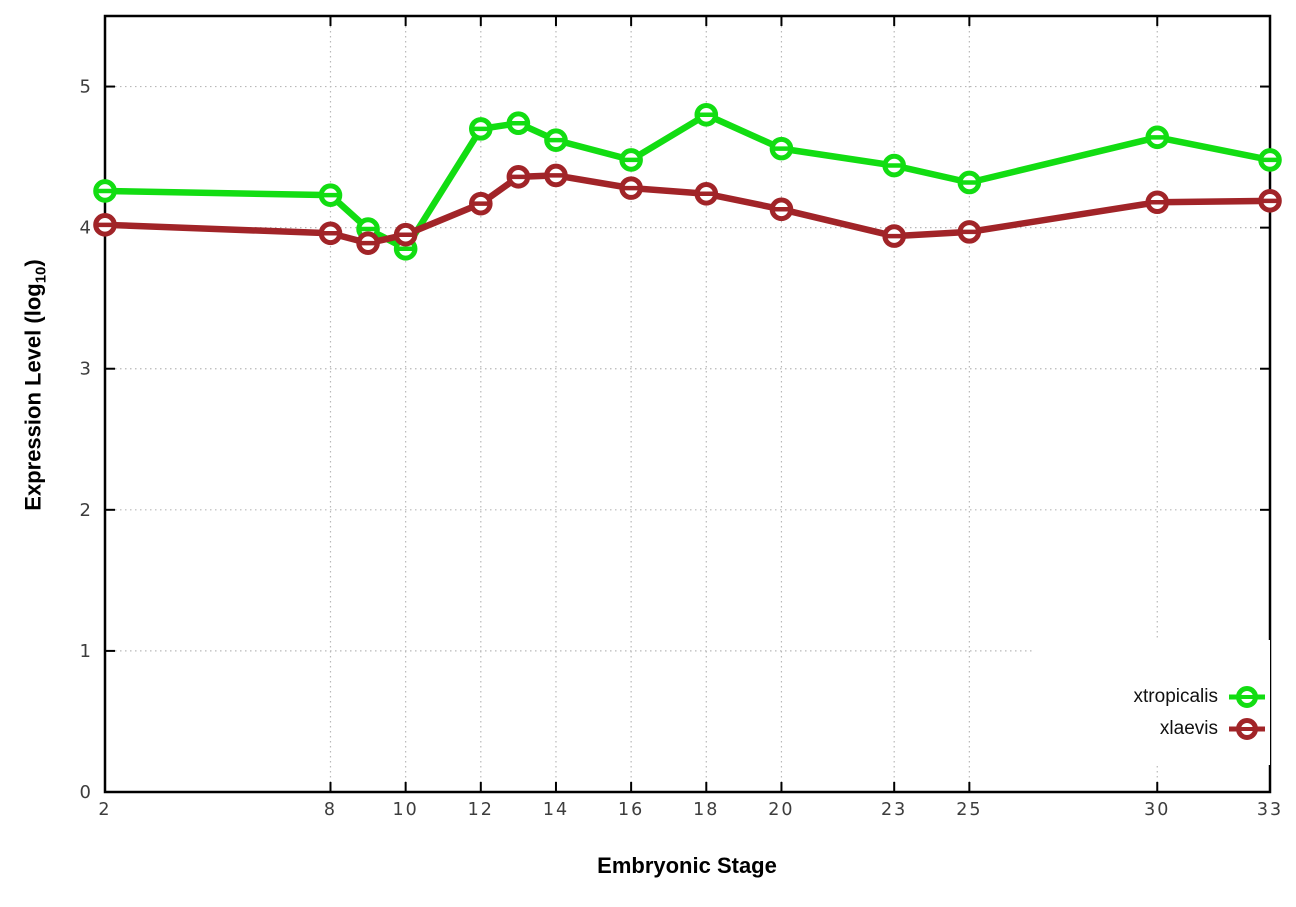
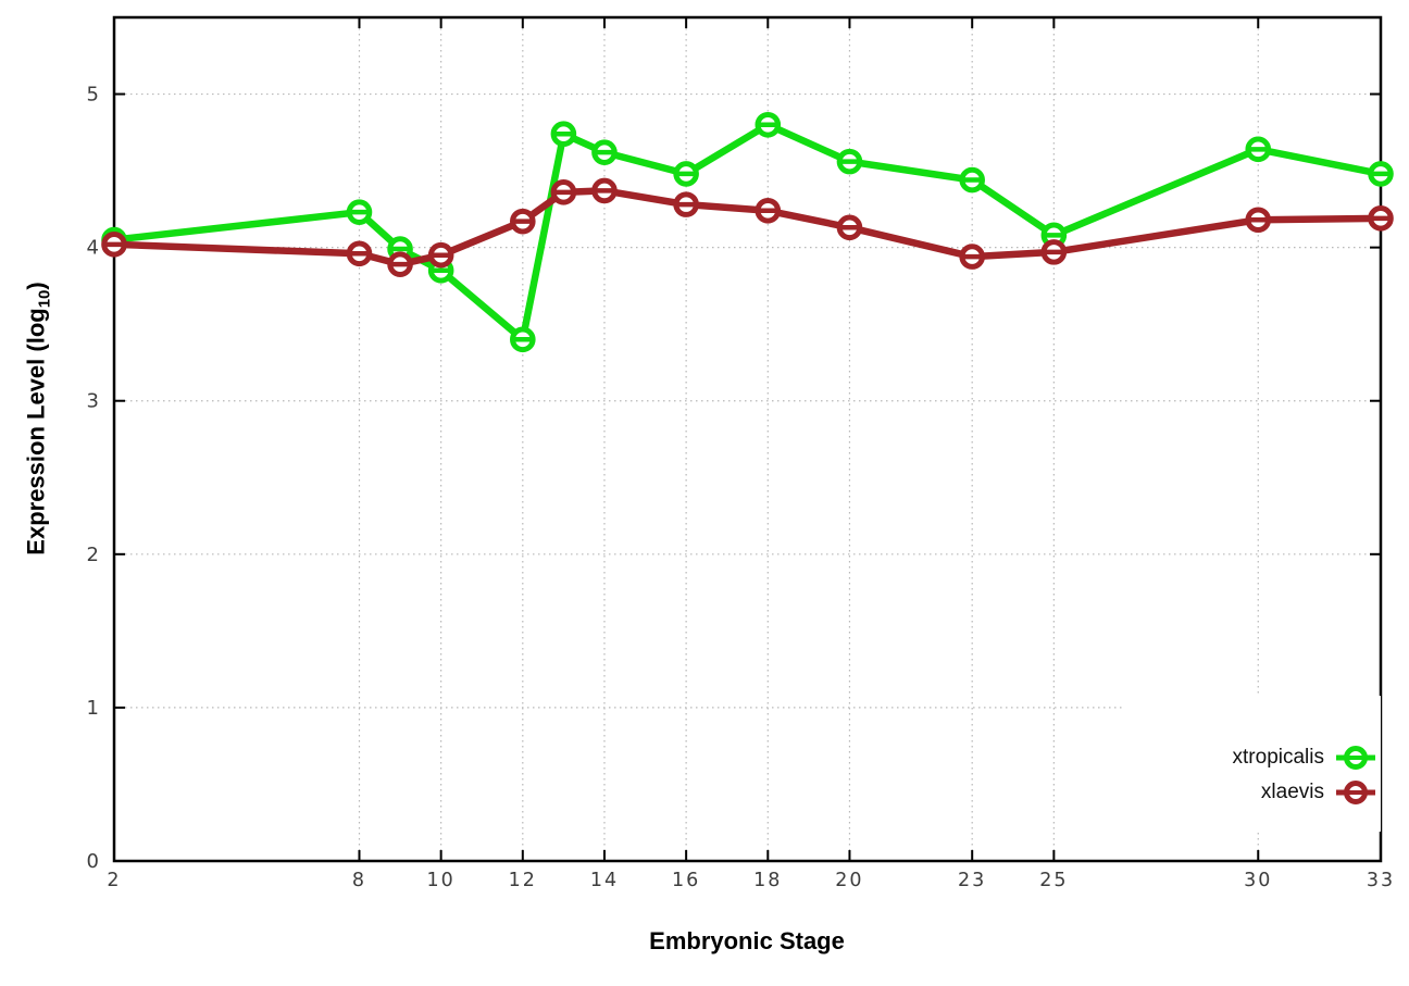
xtropicalis/2: 4.26 -> 4.05
xtropicalis/12: 4.70 -> 3.40
xtropicalis/25: 4.32 -> 4.08
